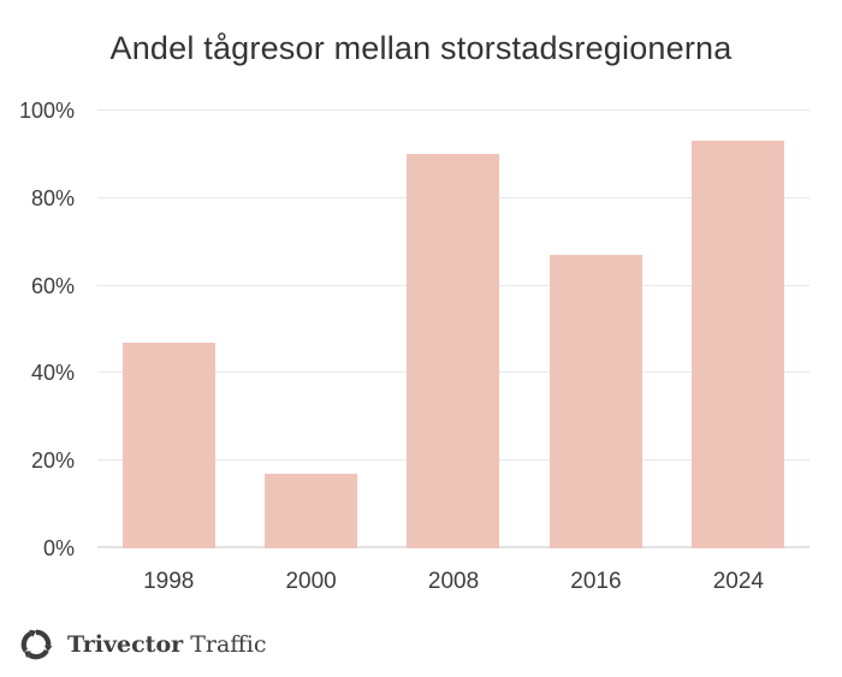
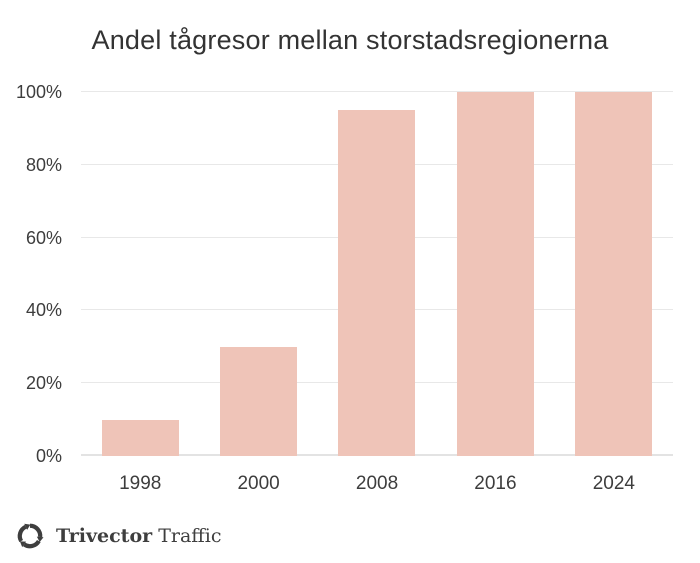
1998: 47% -> 10%
2000: 17% -> 30%
2008: 90% -> 95%
2016: 67% -> 100%
2024: 93% -> 100%
